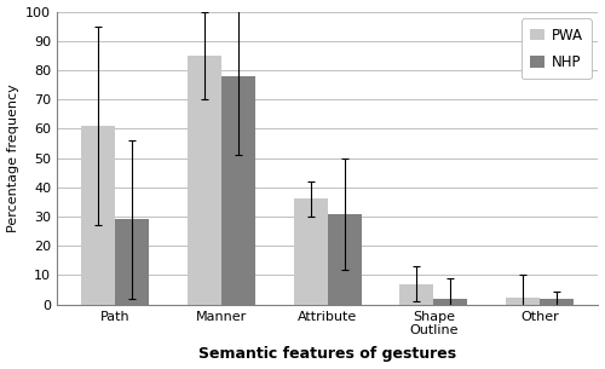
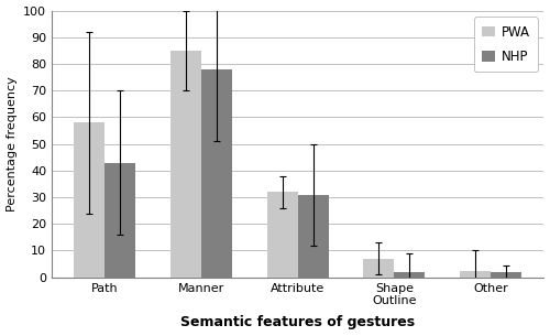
PWA/Path: 61.0 -> 58.0
NHP/Path: 29 -> 43
PWA/Attribute: 36.0 -> 32.0
